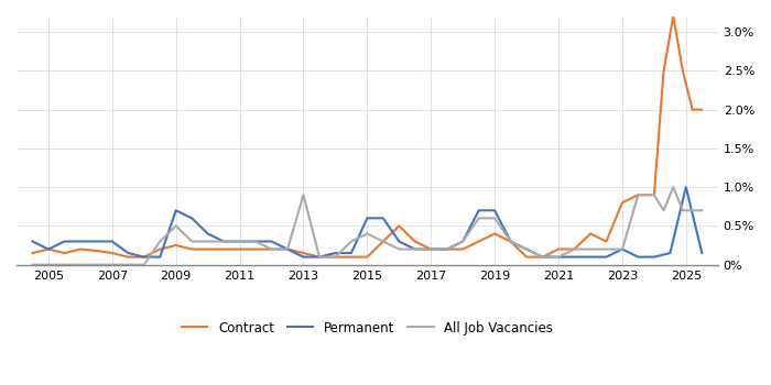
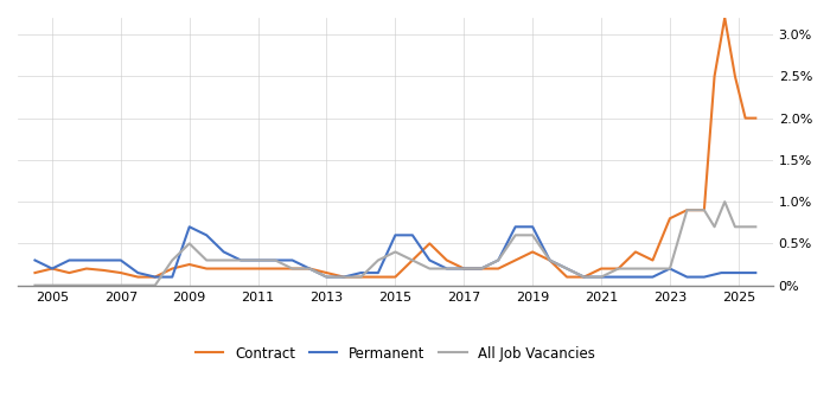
All Job Vacancies/2013: 0.9% -> 0.1%
Permanent/2025: 1.00% -> 0.15%
